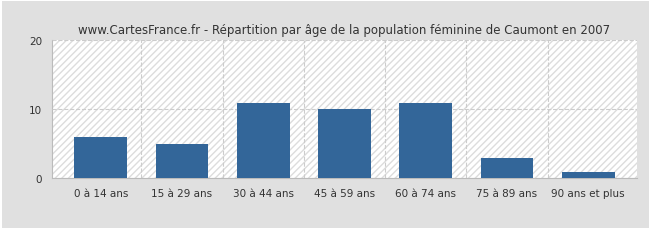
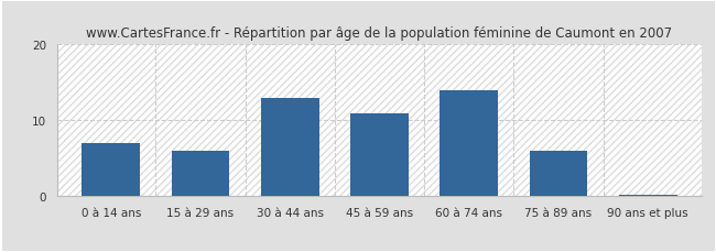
0 à 14 ans: 6.0 -> 7.0
15 à 29 ans: 5.0 -> 6.0
30 à 44 ans: 11.0 -> 13.0
45 à 59 ans: 10.0 -> 11.0
60 à 74 ans: 11.0 -> 14.0
75 à 89 ans: 3.0 -> 6.0
90 ans et plus: 1.0 -> 0.2
